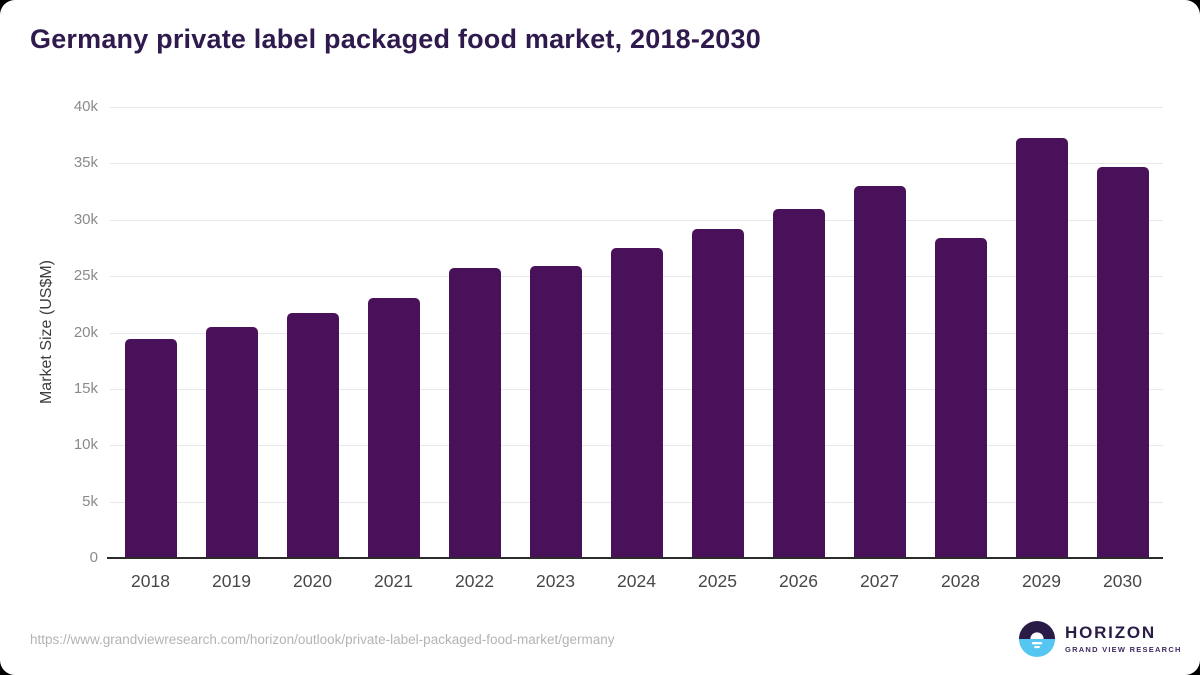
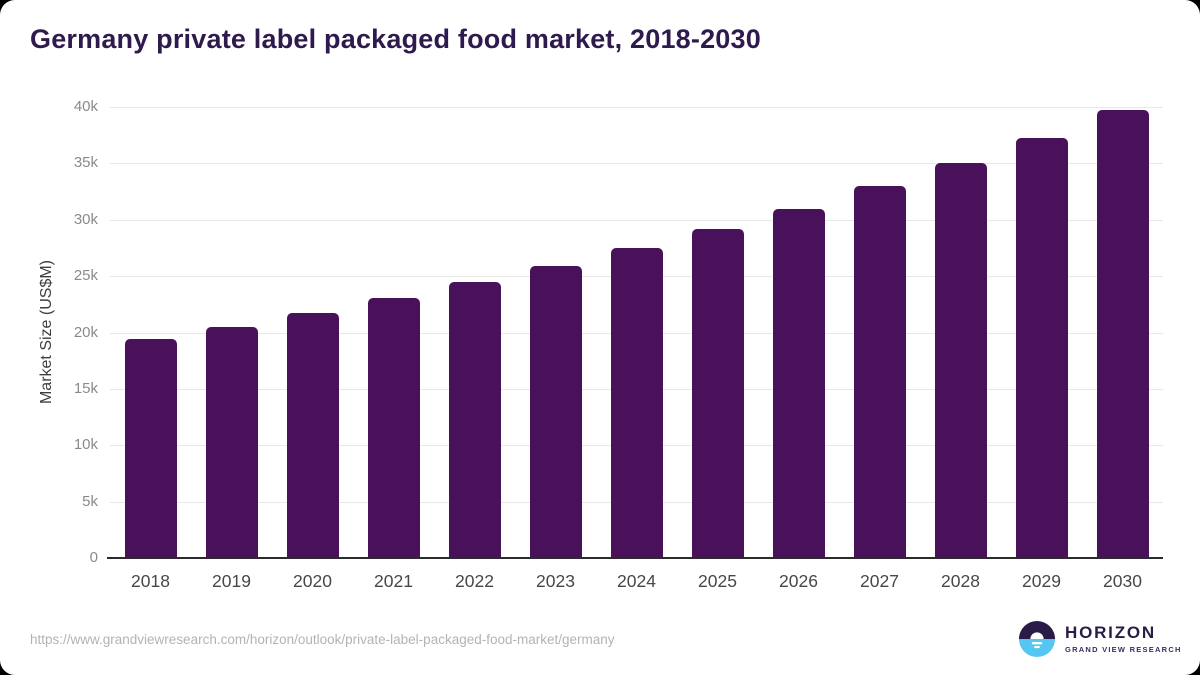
2022: 25.6k -> 24.4k
2028: 28.3k -> 35.0k
2030: 34.6k -> 39.6k
